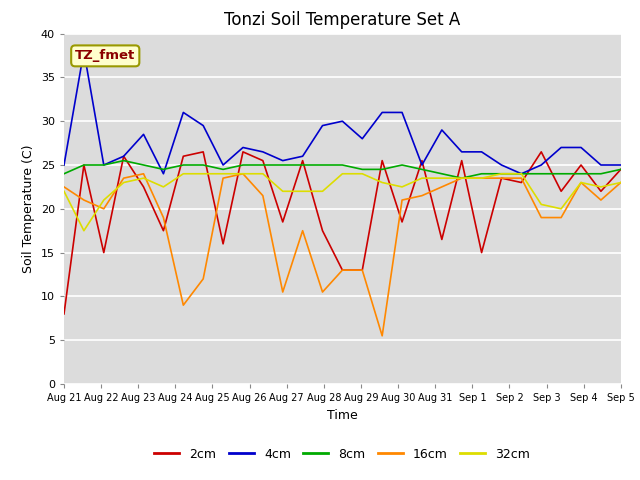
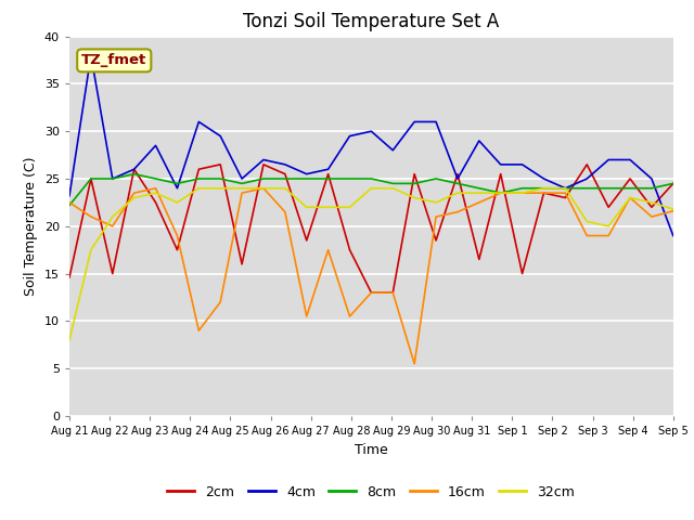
2cm/Aug 21: 8.0 -> 14.6
4cm/Aug 21: 25.0 -> 23.2
8cm/Aug 21: 24.0 -> 22.2
32cm/Aug 21: 22.0 -> 8.0
4cm/Sep 5: 25.0 -> 19.0
16cm/Sep 5: 23.0 -> 21.6
32cm/Sep 5: 23.0 -> 21.8
